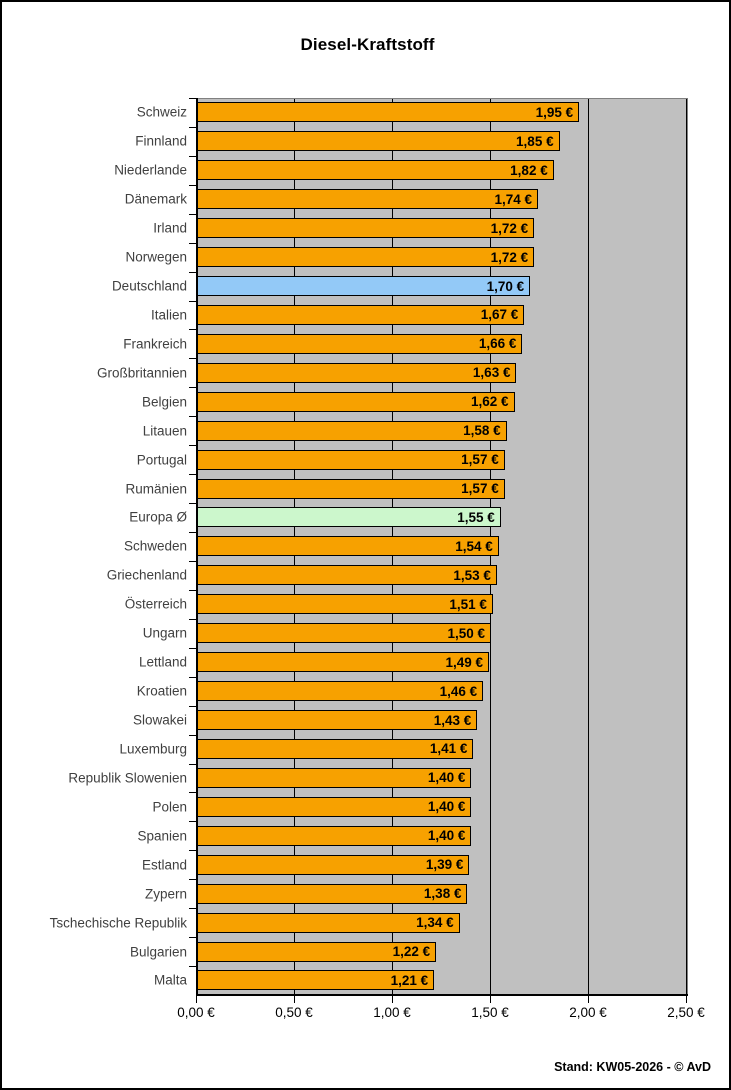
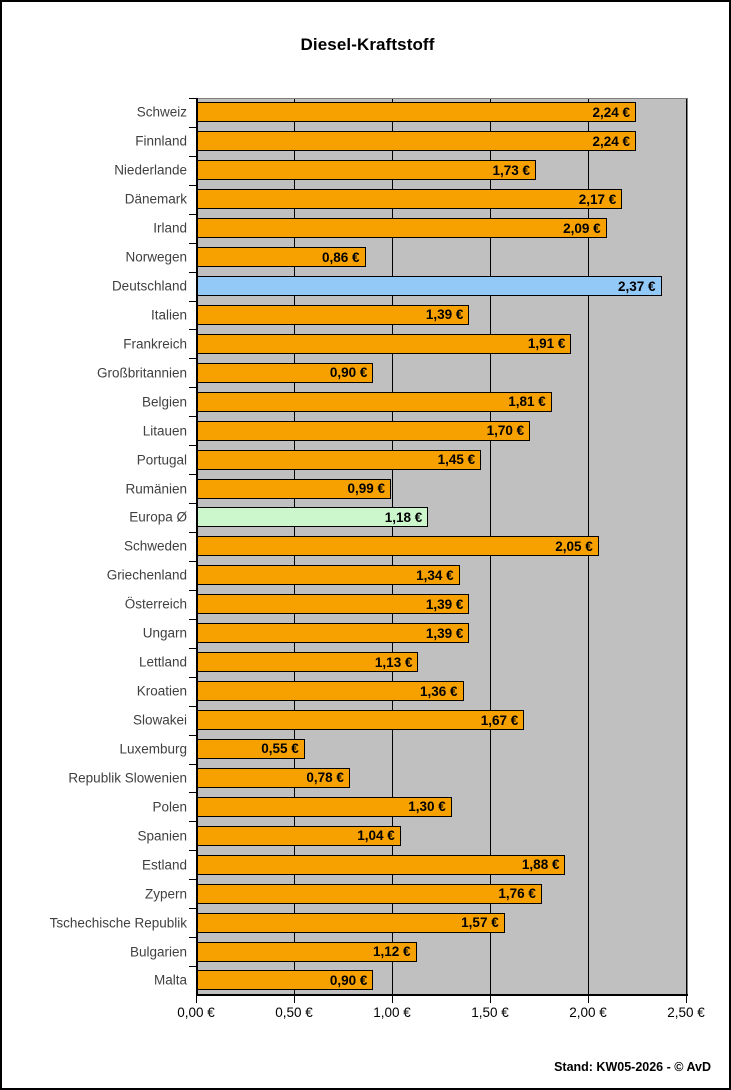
Schweiz: 1,95 -> 2,24
Finnland: 1,85 -> 2,24
Niederlande: 1,82 -> 1,73
Dänemark: 1,74 -> 2,17
Irland: 1,72 -> 2,09
Norwegen: 1,72 -> 0,86
Deutschland: 1,70 -> 2,37
Italien: 1,67 -> 1,39
Frankreich: 1,66 -> 1,91
Großbritannien: 1,63 -> 0,90
Belgien: 1,62 -> 1,81
Litauen: 1,58 -> 1,70
Portugal: 1,57 -> 1,45
Rumänien: 1,57 -> 0,99
Europa Ø: 1,55 -> 1,18
Schweden: 1,54 -> 2,05
Griechenland: 1,53 -> 1,34
Österreich: 1,51 -> 1,39
Ungarn: 1,50 -> 1,39
Lettland: 1,49 -> 1,13
Kroatien: 1,46 -> 1,36
Slowakei: 1,43 -> 1,67
Luxemburg: 1,41 -> 0,55
Republik Slowenien: 1,40 -> 0,78
Polen: 1,40 -> 1,30
Spanien: 1,40 -> 1,04
Estland: 1,39 -> 1,88
Zypern: 1,38 -> 1,76
Tschechische Republik: 1,34 -> 1,57
Bulgarien: 1,22 -> 1,12
Malta: 1,21 -> 0,90
